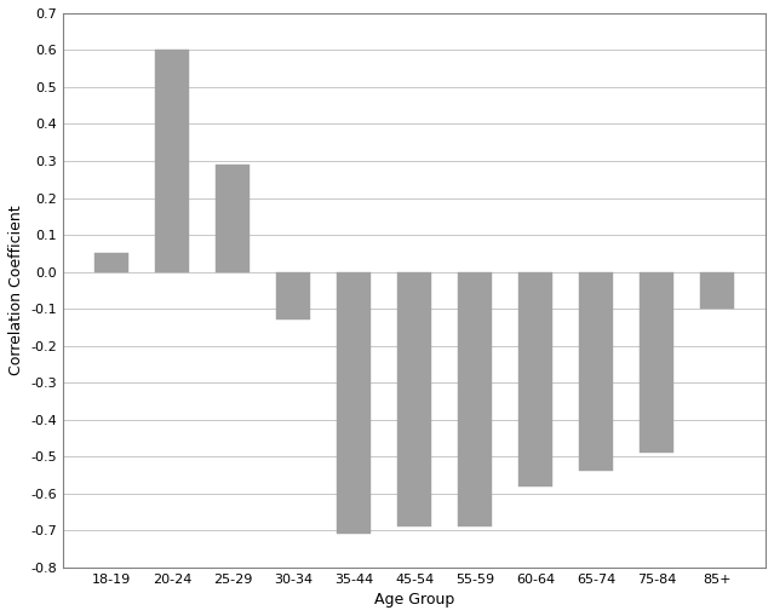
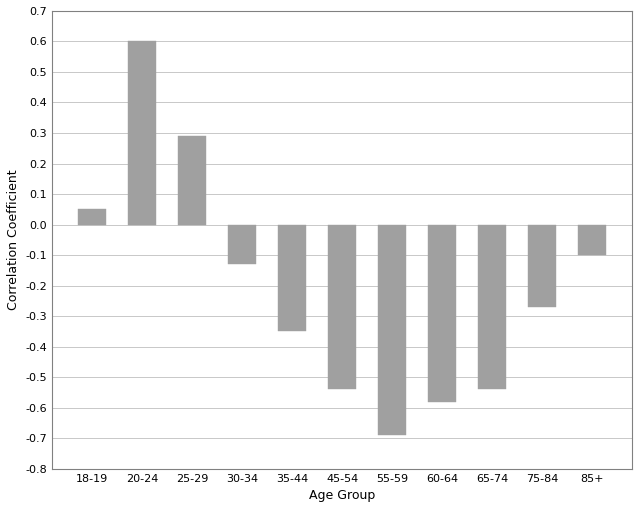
35-44: -0.71 -> -0.35
45-54: -0.69 -> -0.54
75-84: -0.49 -> -0.27
